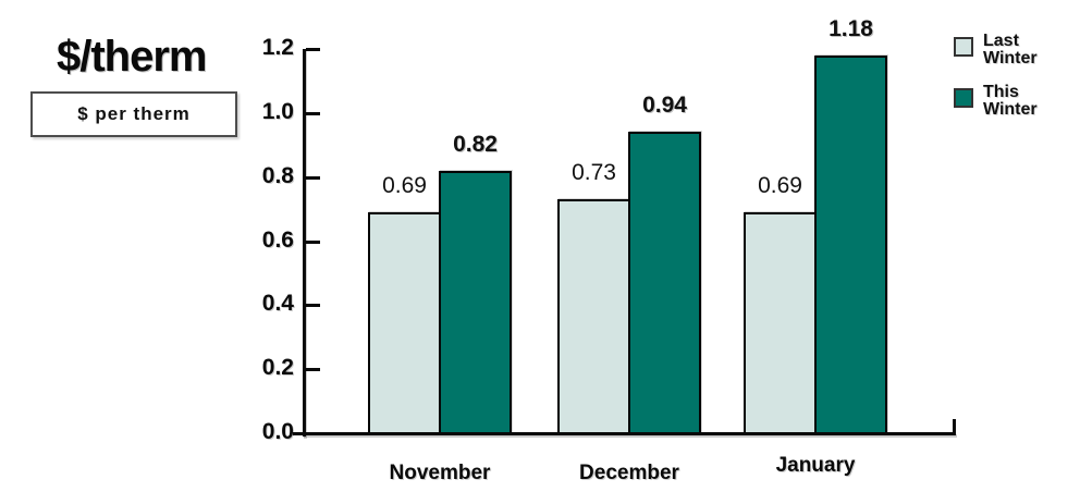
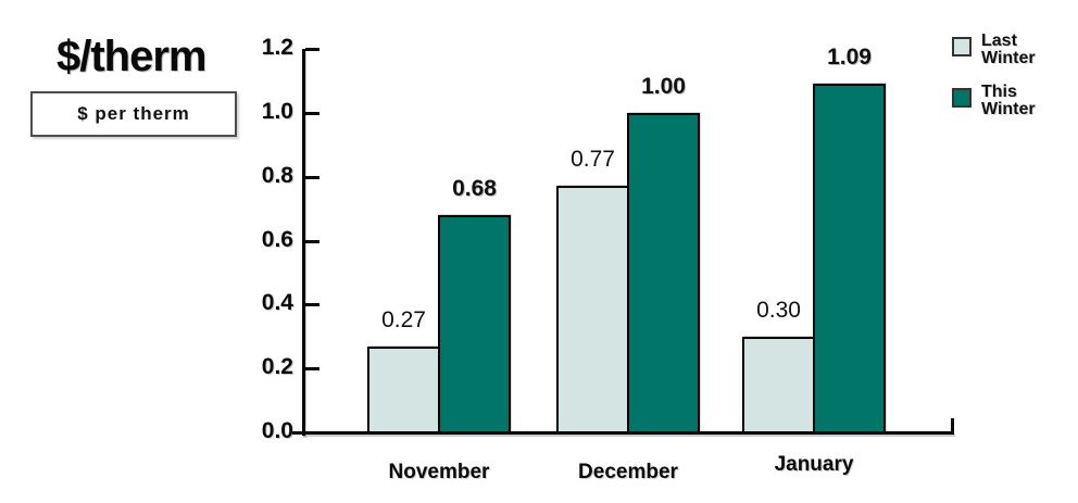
Last Winter/November: 0.69 -> 0.27
This Winter/November: 0.82 -> 0.68
Last Winter/December: 0.73 -> 0.77
This Winter/December: 0.94 -> 1.00
Last Winter/January: 0.69 -> 0.30
This Winter/January: 1.18 -> 1.09
